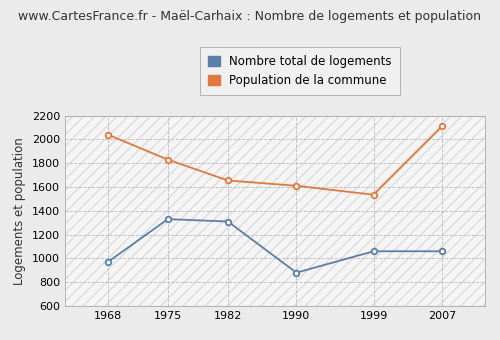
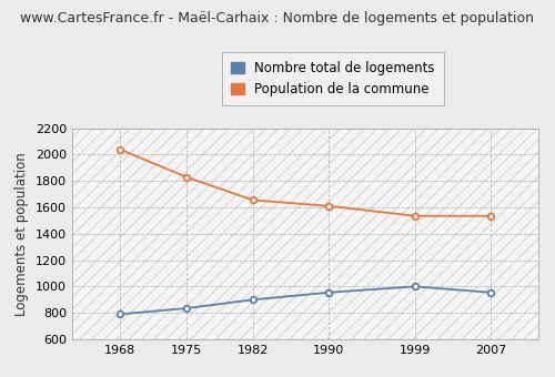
Nombre total de logements/1968: 970 -> 790
Nombre total de logements/1975: 1330 -> 840
Nombre total de logements/1982: 1310 -> 900
Nombre total de logements/1990: 880 -> 960
Nombre total de logements/1999: 1060 -> 1000
Nombre total de logements/2007: 1060 -> 960
Population de la commune/2007: 2110 -> 1540
